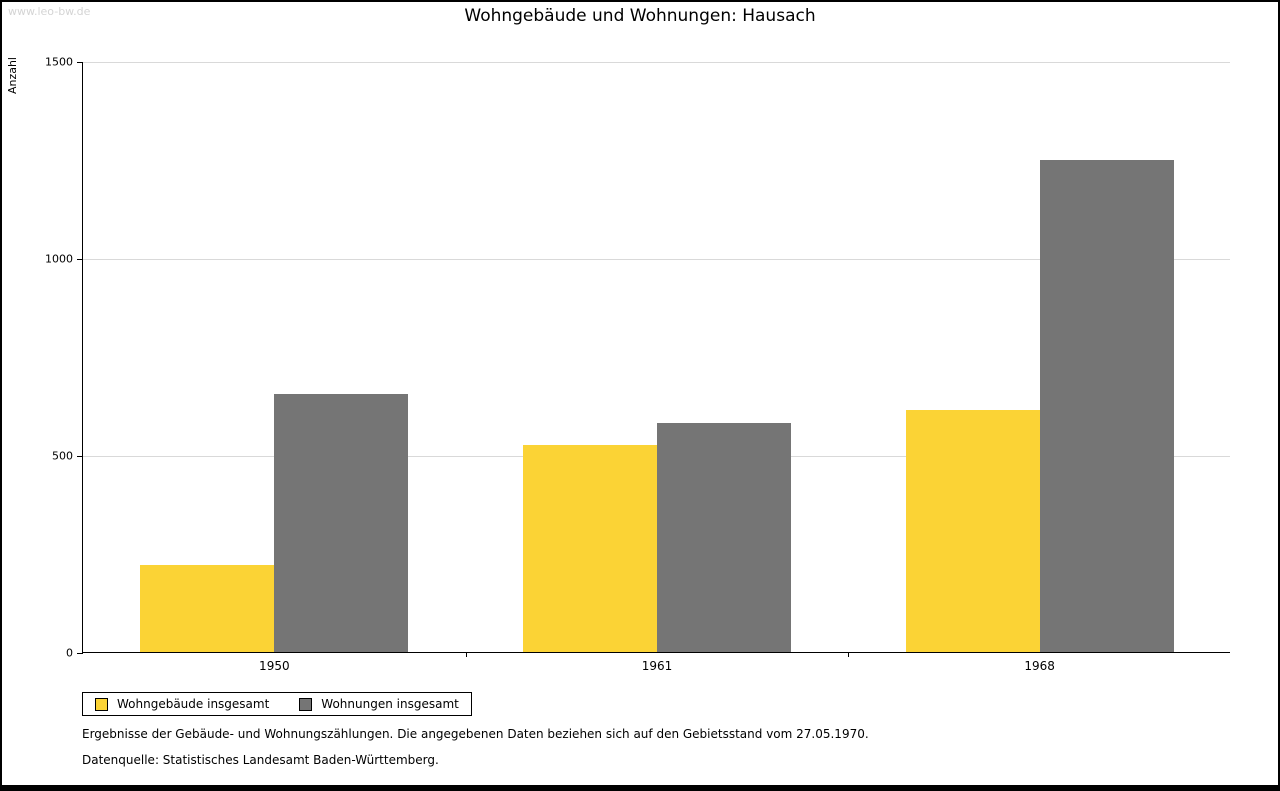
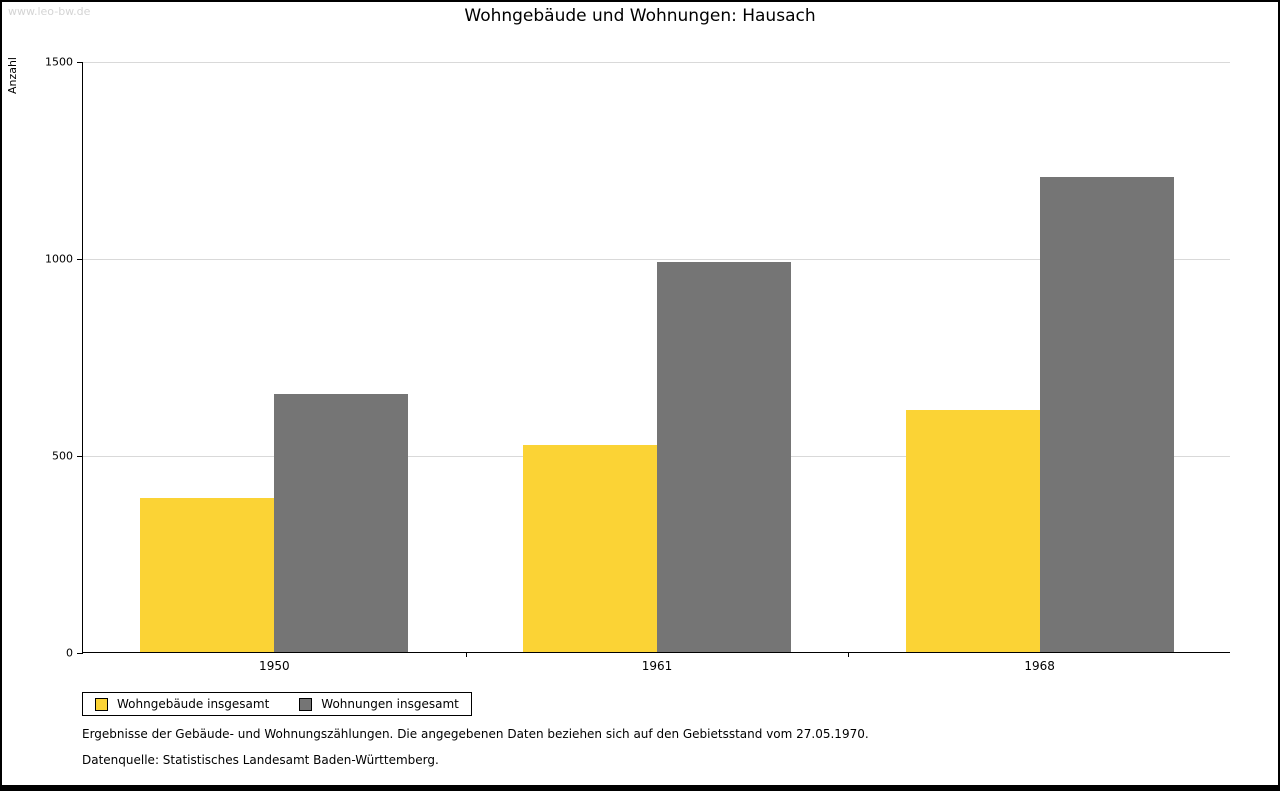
Wohngebäude insgesamt/1950: 220 -> 390
Wohnungen insgesamt/1961: 580 -> 990
Wohnungen insgesamt/1968: 1250 -> 1200
